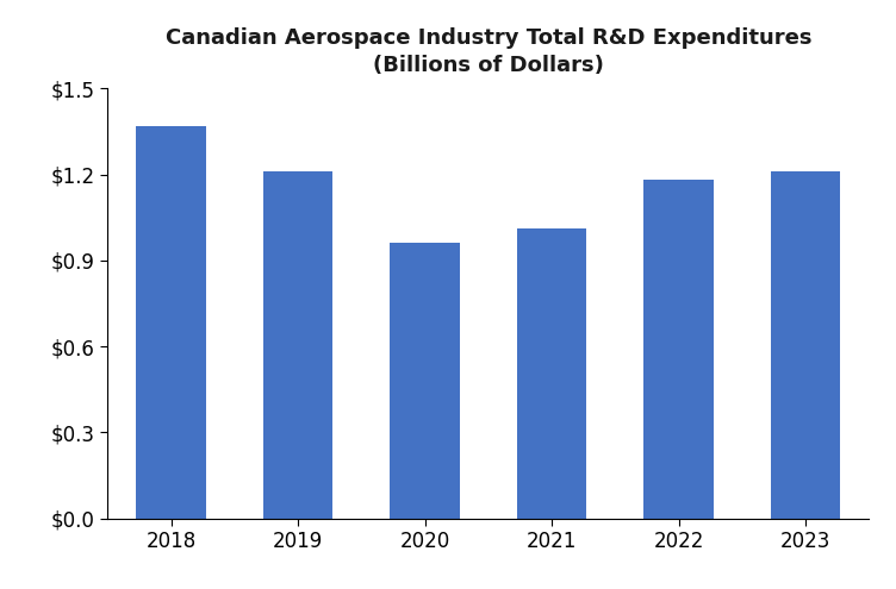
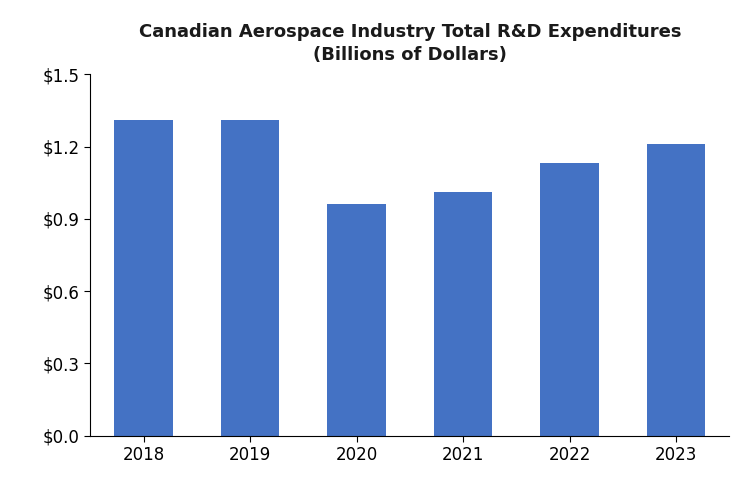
2018: $1.37 -> $1.31
2019: $1.21 -> $1.31
2022: $1.18 -> $1.13
